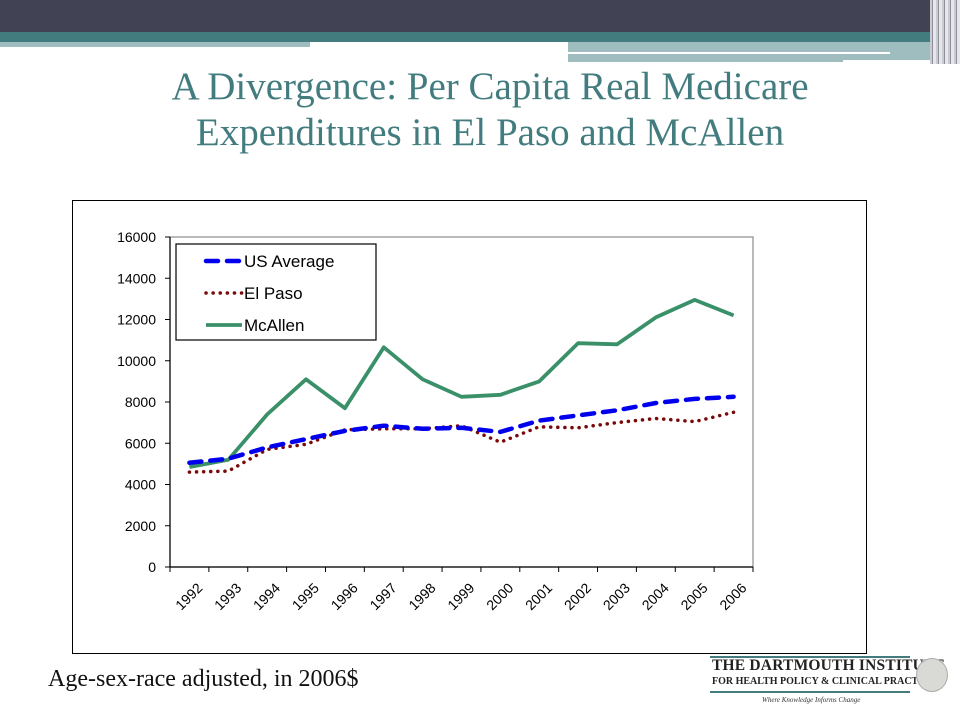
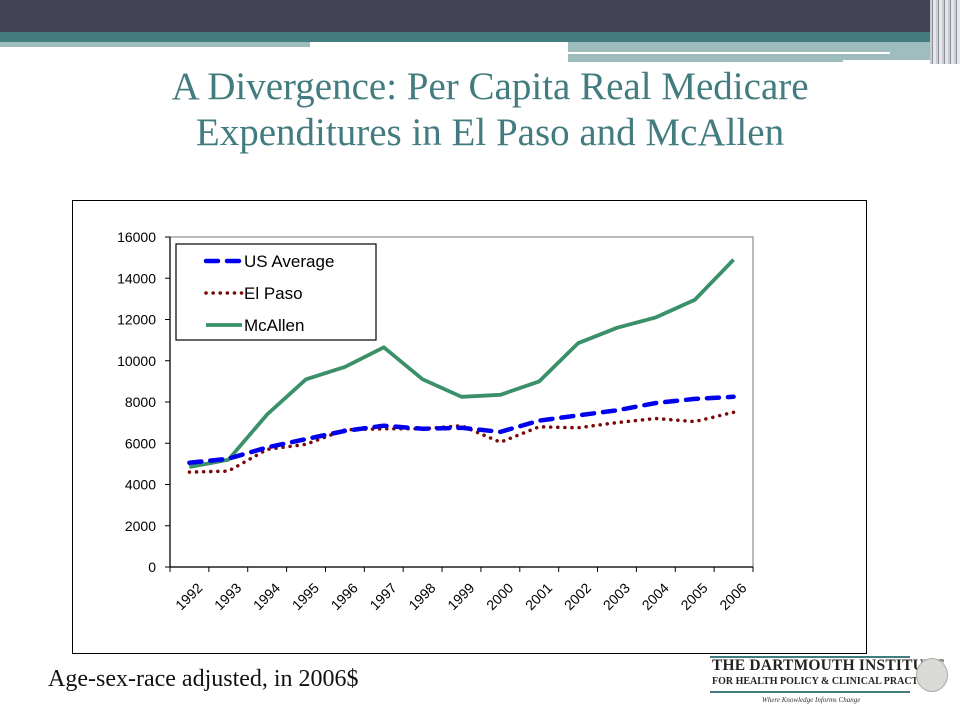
McAllen/1996: 7700 -> 9700
McAllen/2003: 10800 -> 11600
McAllen/2006: 12200 -> 14900
